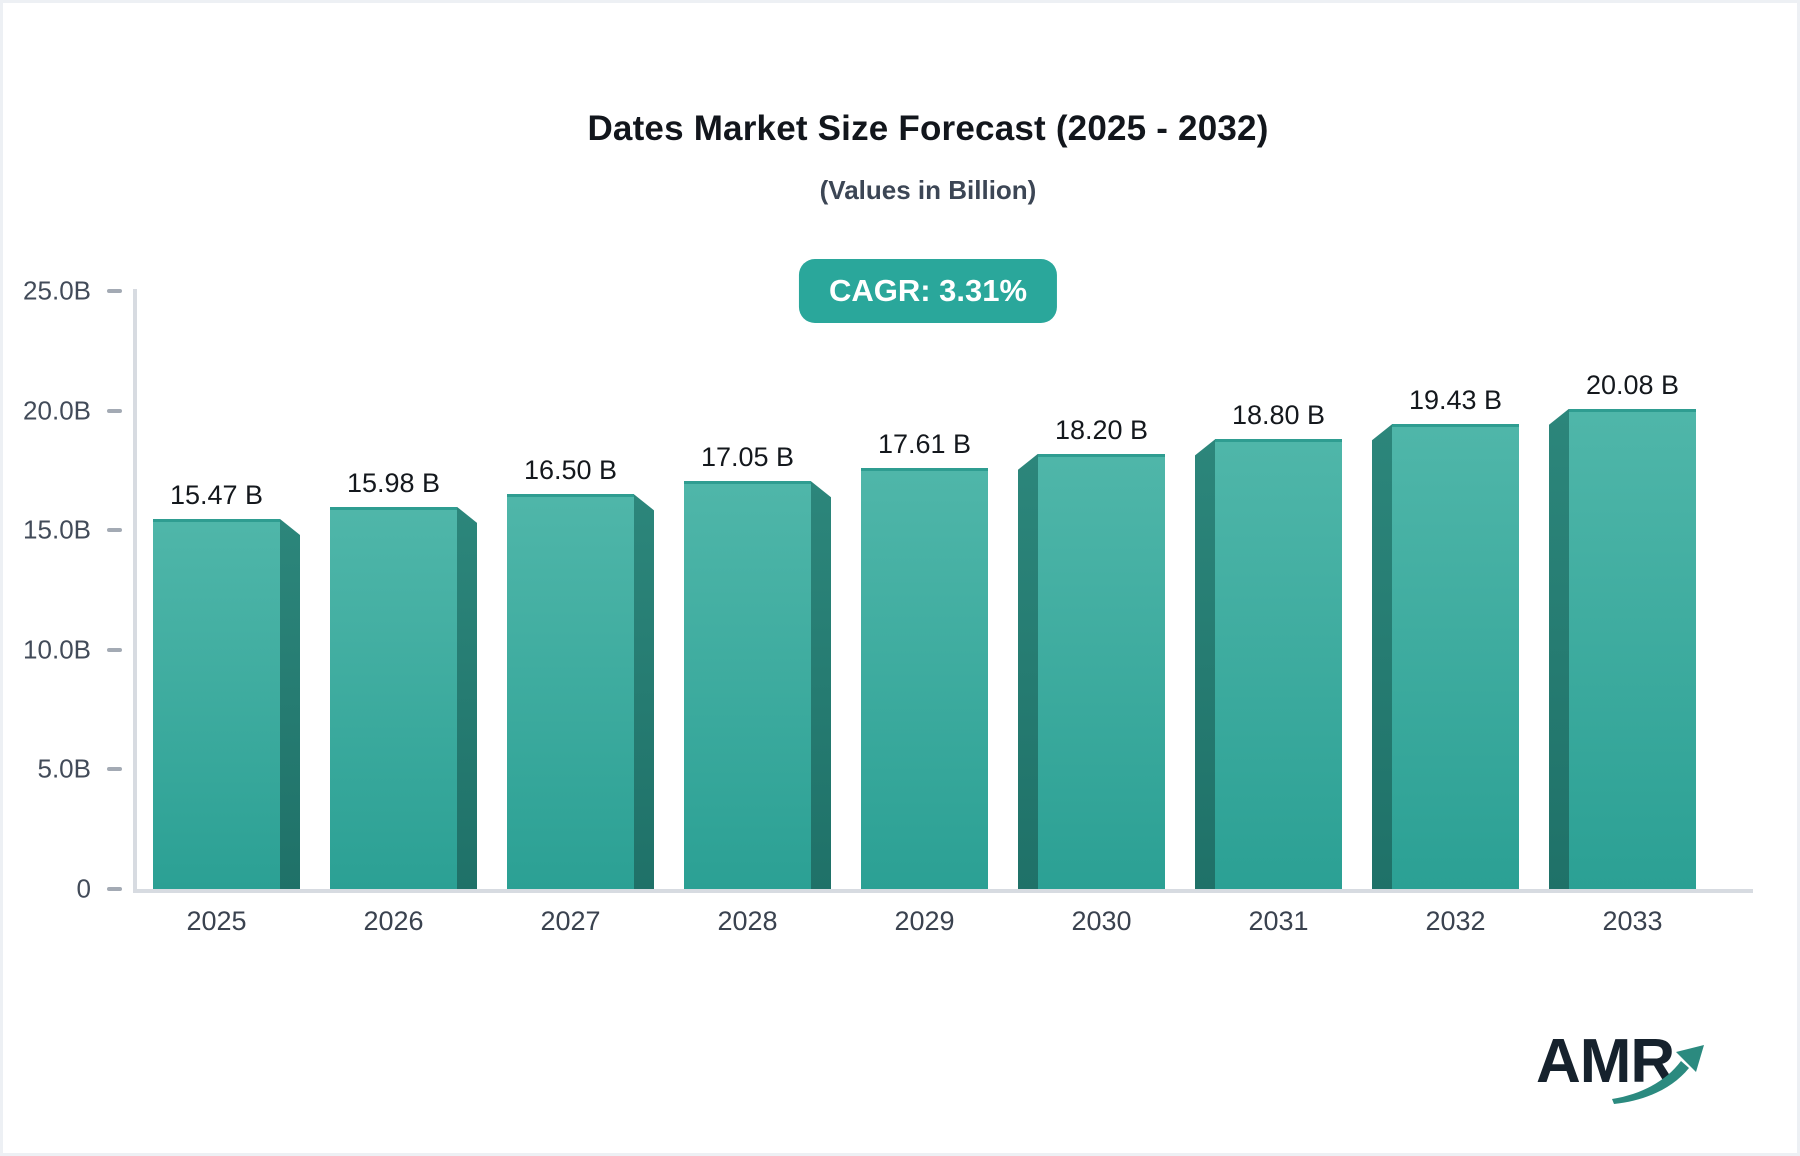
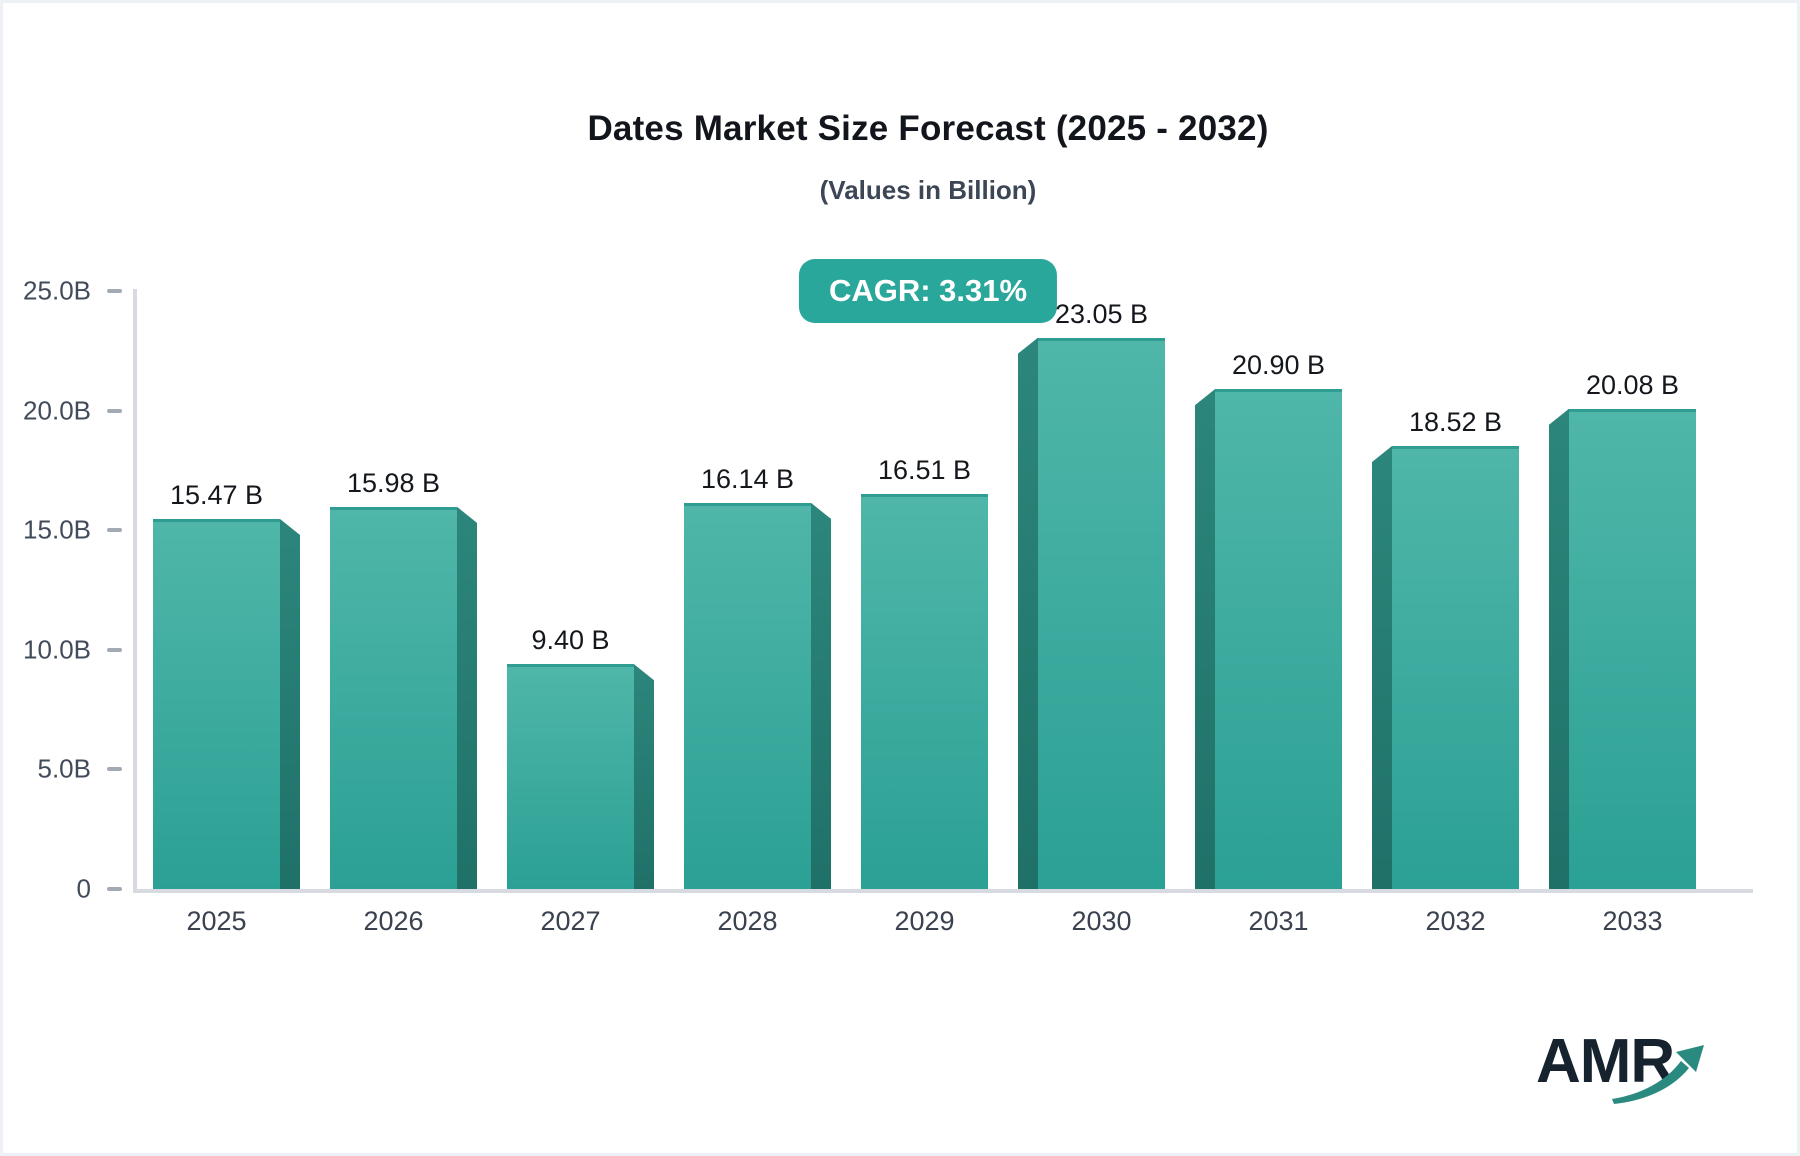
2027: 16.50 -> 9.40
2028: 17.05 -> 16.14
2029: 17.61 -> 16.51
2030: 18.20 -> 23.05
2031: 18.80 -> 20.90
2032: 19.43 -> 18.52
